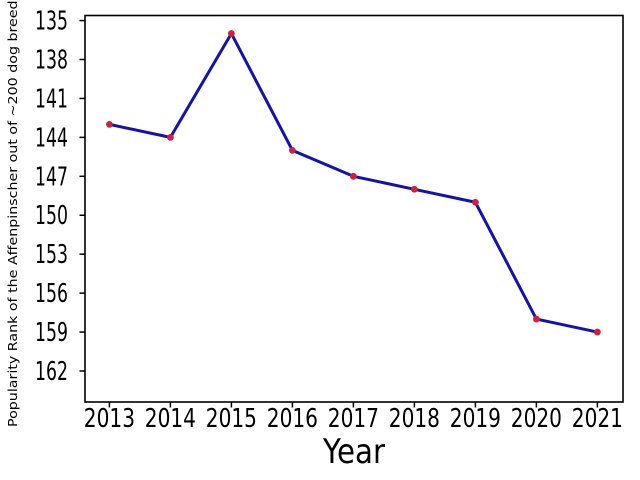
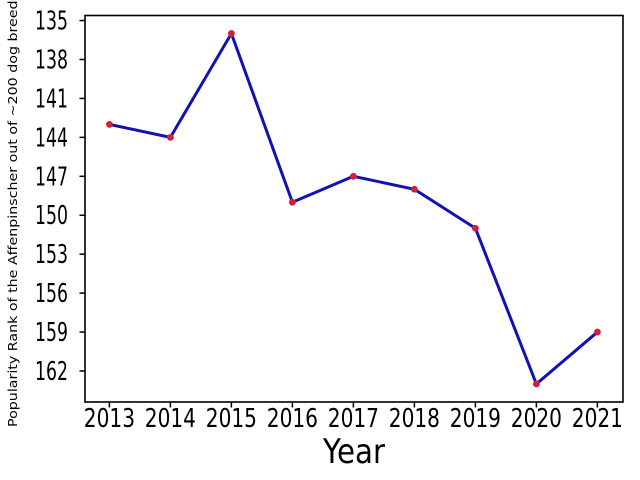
2016: 145 -> 149
2019: 149 -> 151
2020: 158 -> 163
